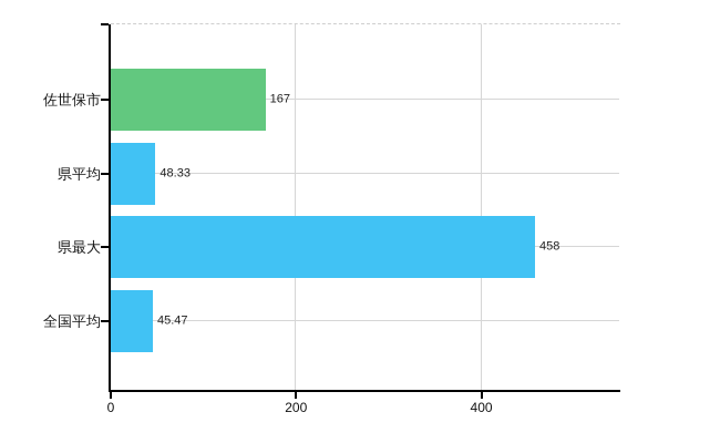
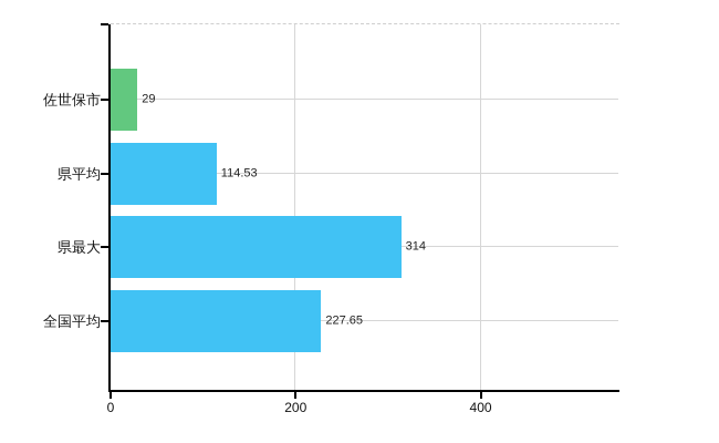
佐世保市: 167 -> 29
県平均: 48.33 -> 114.53
県最大: 458 -> 314
全国平均: 45.47 -> 227.65
